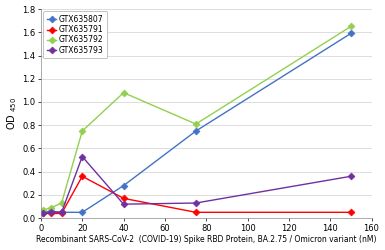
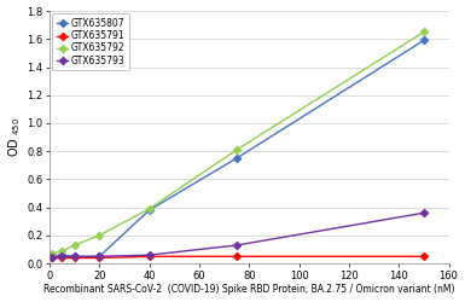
GTX635791/20: 0.36 -> 0.04
GTX635792/20: 0.75 -> 0.20
GTX635793/20: 0.53 -> 0.05
GTX635807/40: 0.28 -> 0.38
GTX635791/40: 0.17 -> 0.05
GTX635792/40: 1.08 -> 0.39
GTX635793/40: 0.12 -> 0.06
